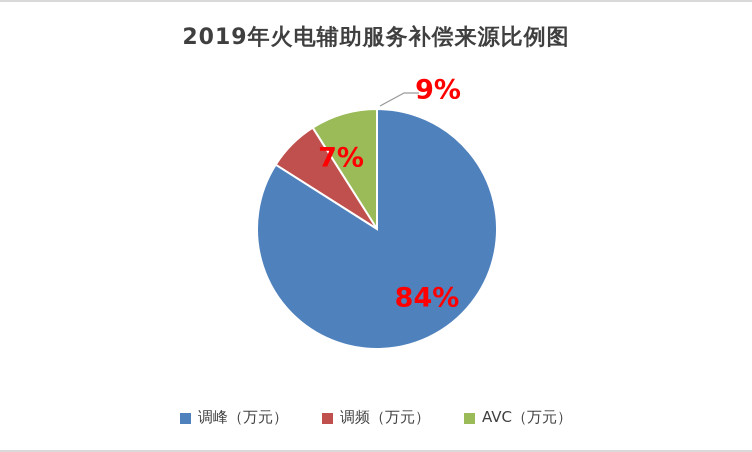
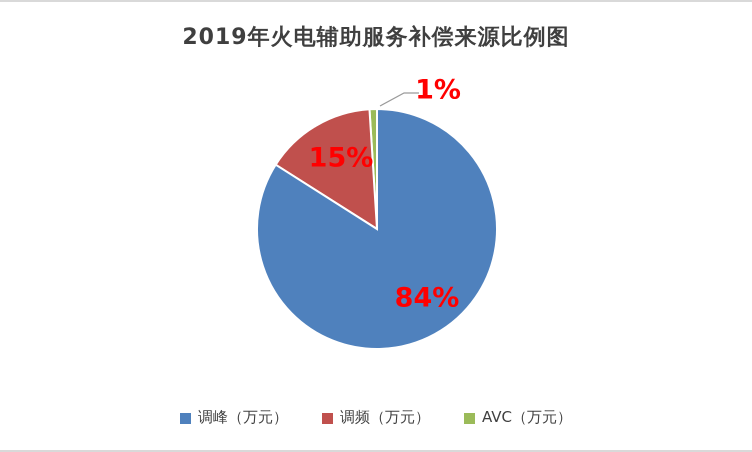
调频（万元）: 7% -> 15%
AVC（万元）: 9% -> 1%
